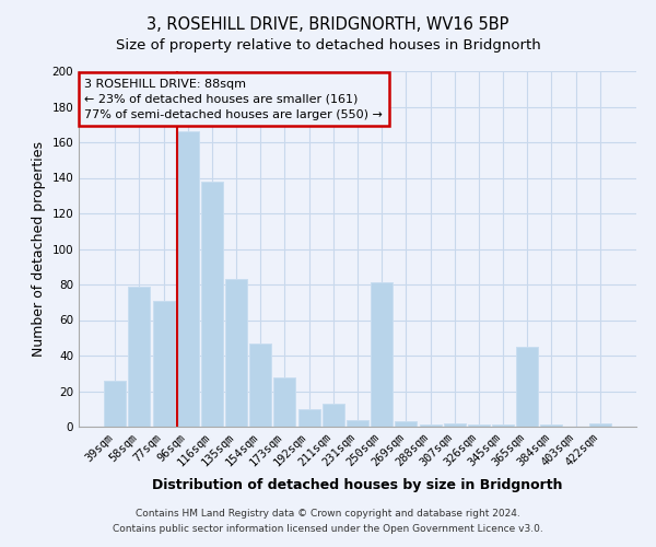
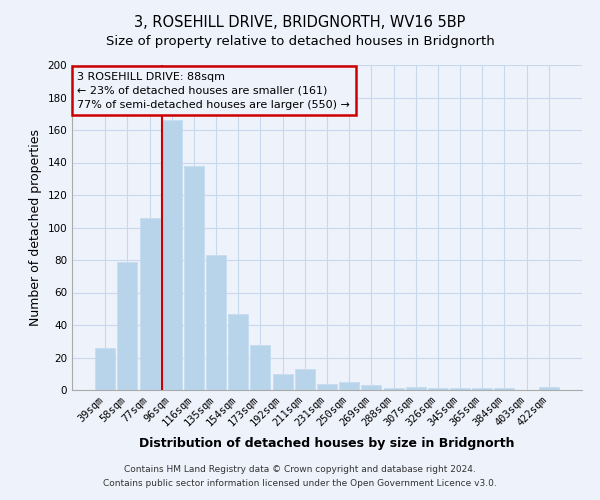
77sqm: 71 -> 106
250sqm: 81 -> 5
365sqm: 45 -> 1
